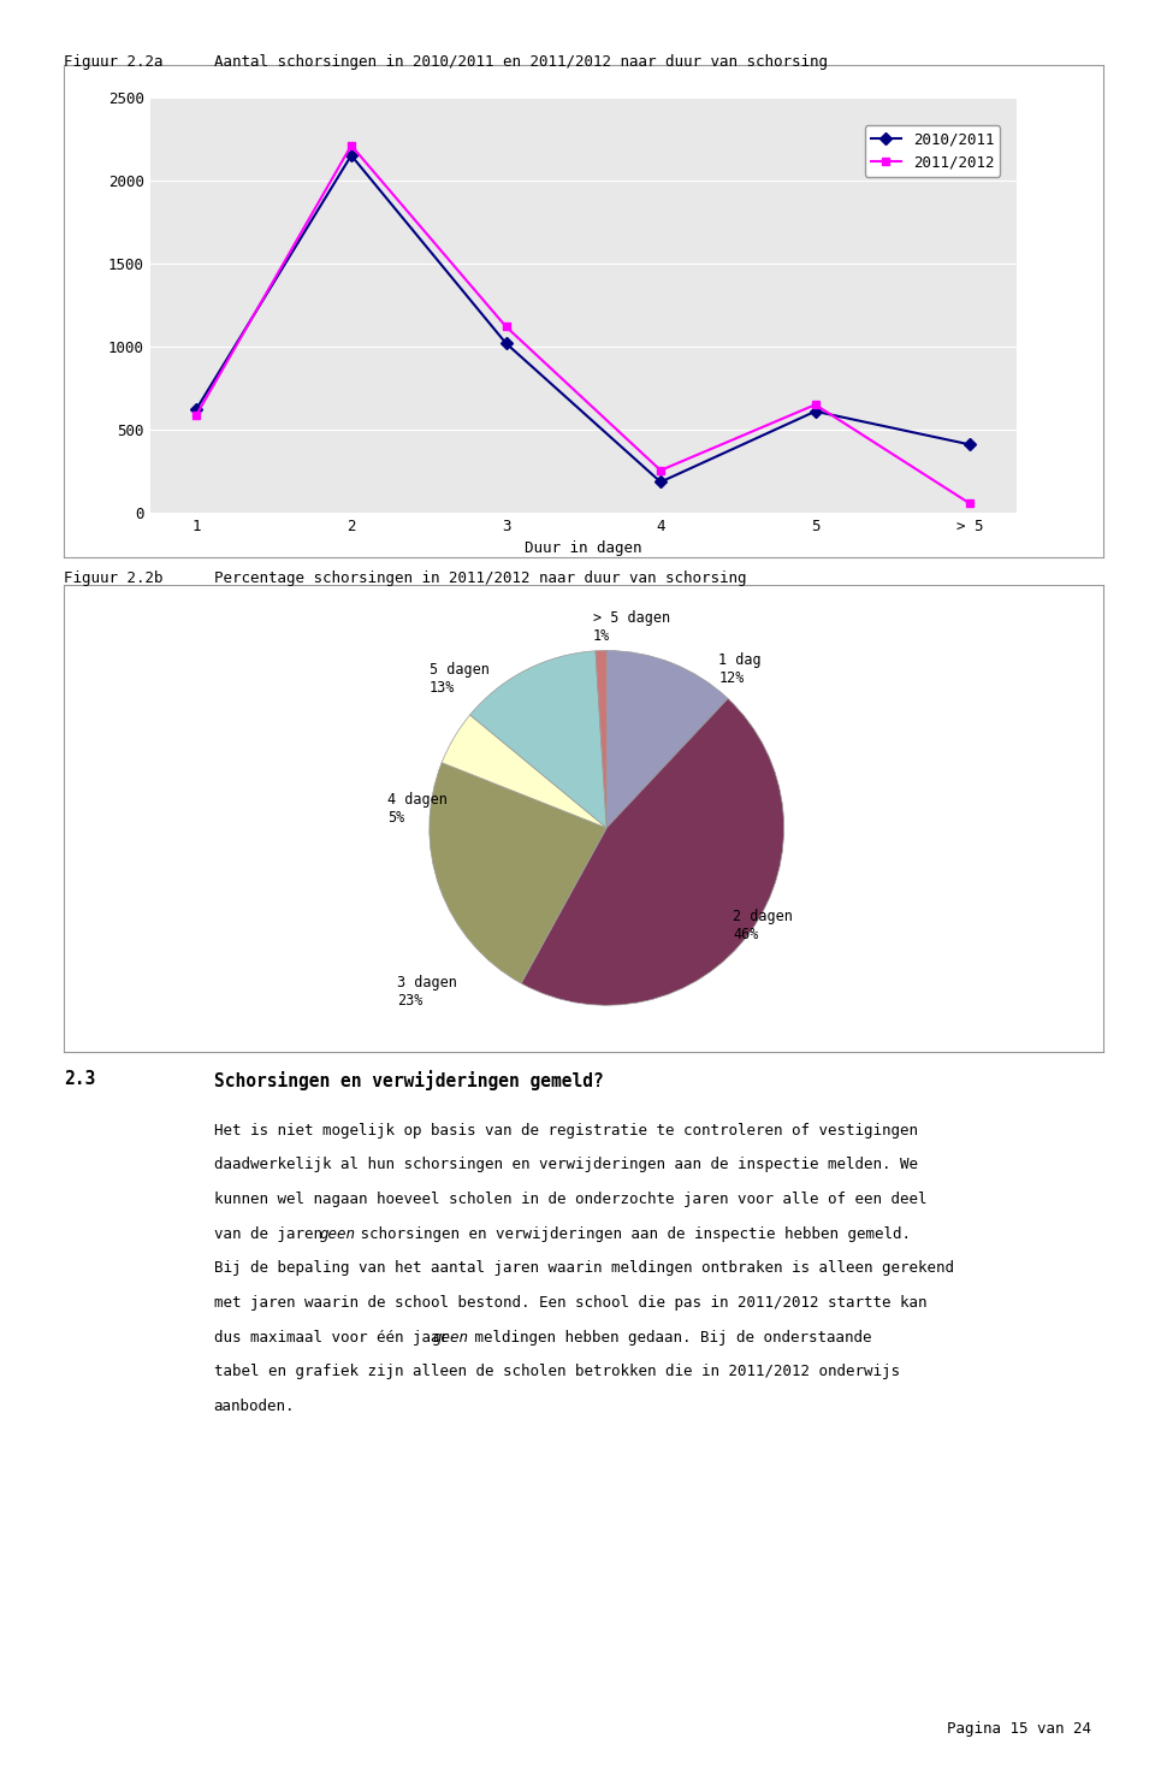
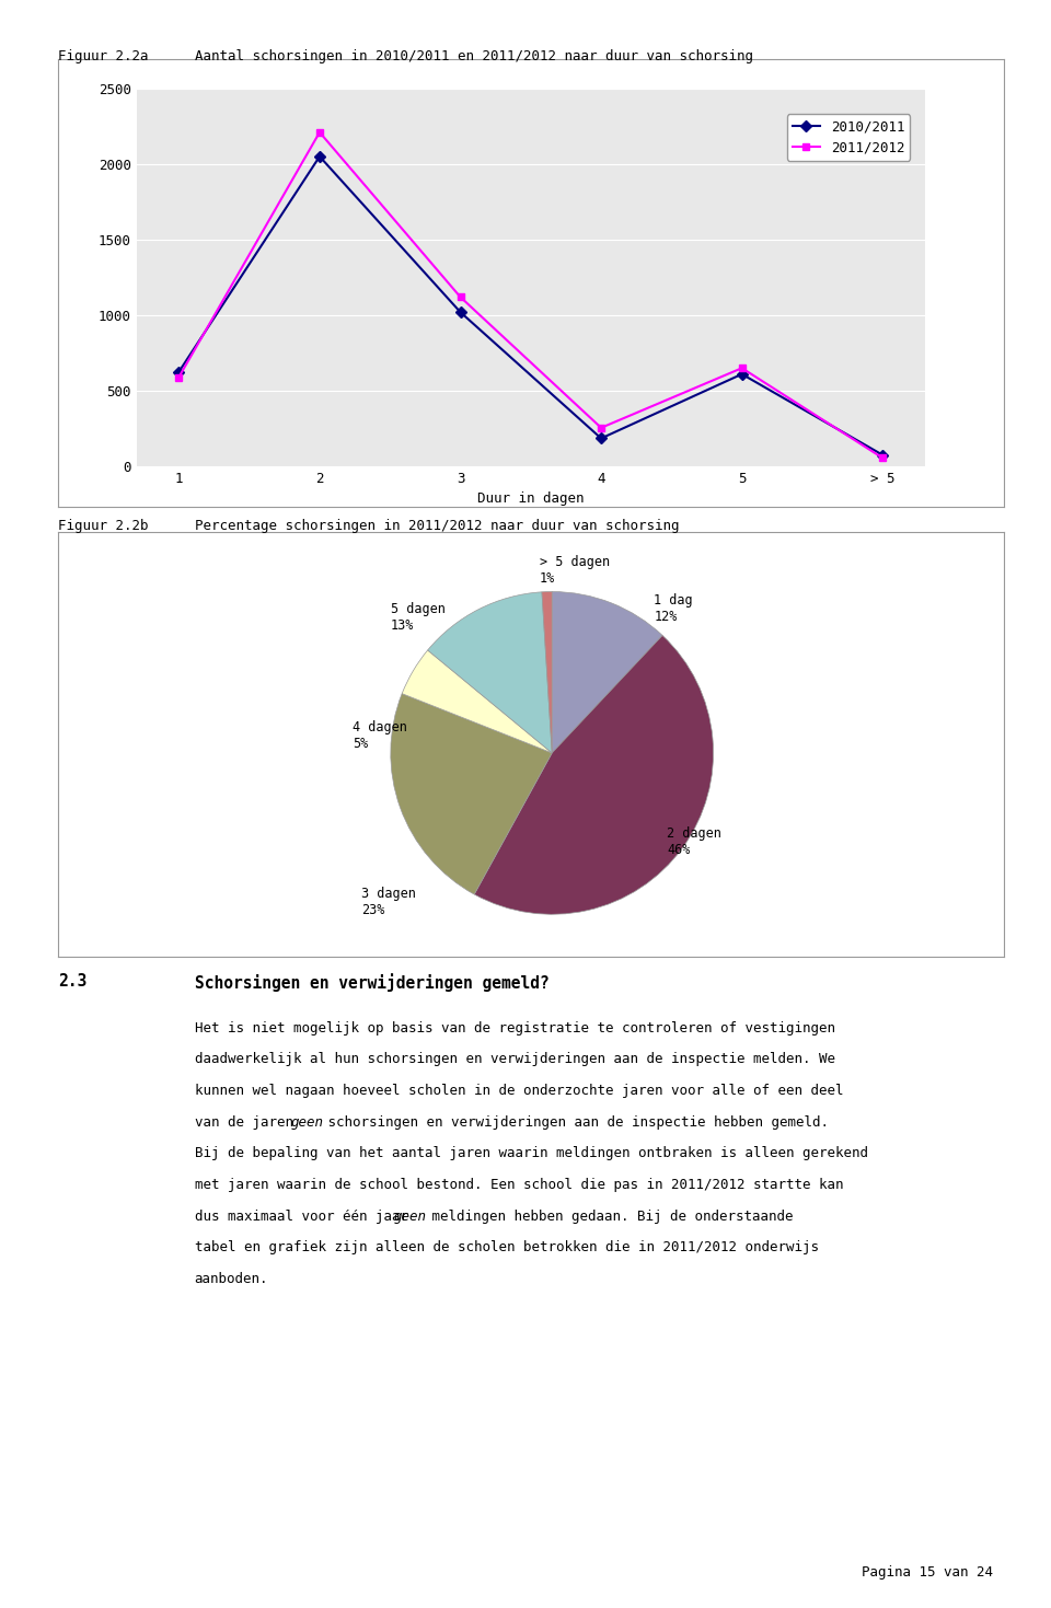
2010/2011/2: 2150 -> 2050
2010/2011/> 5: 410 -> 80
